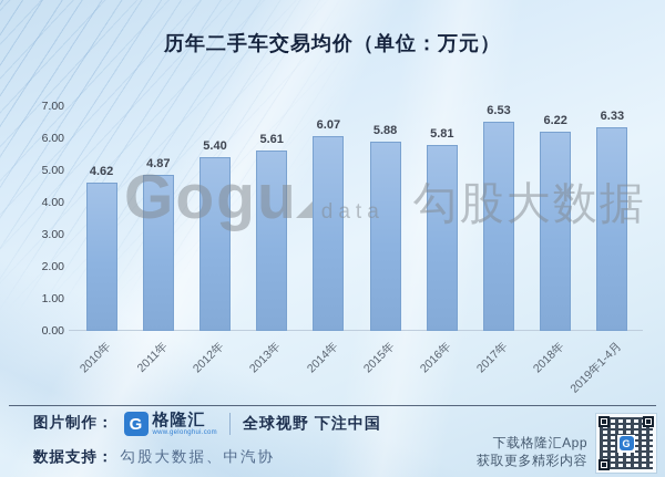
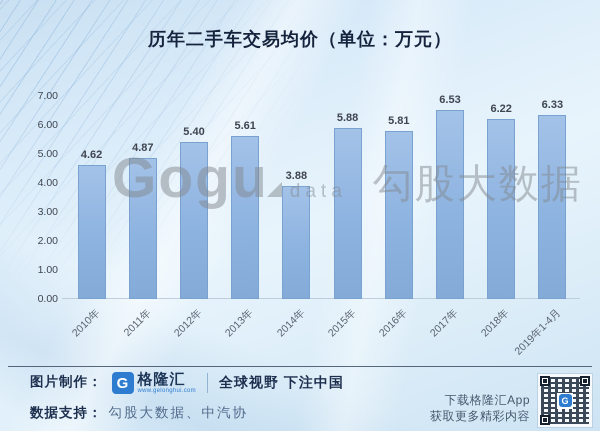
2014年: 6.07 -> 3.88
